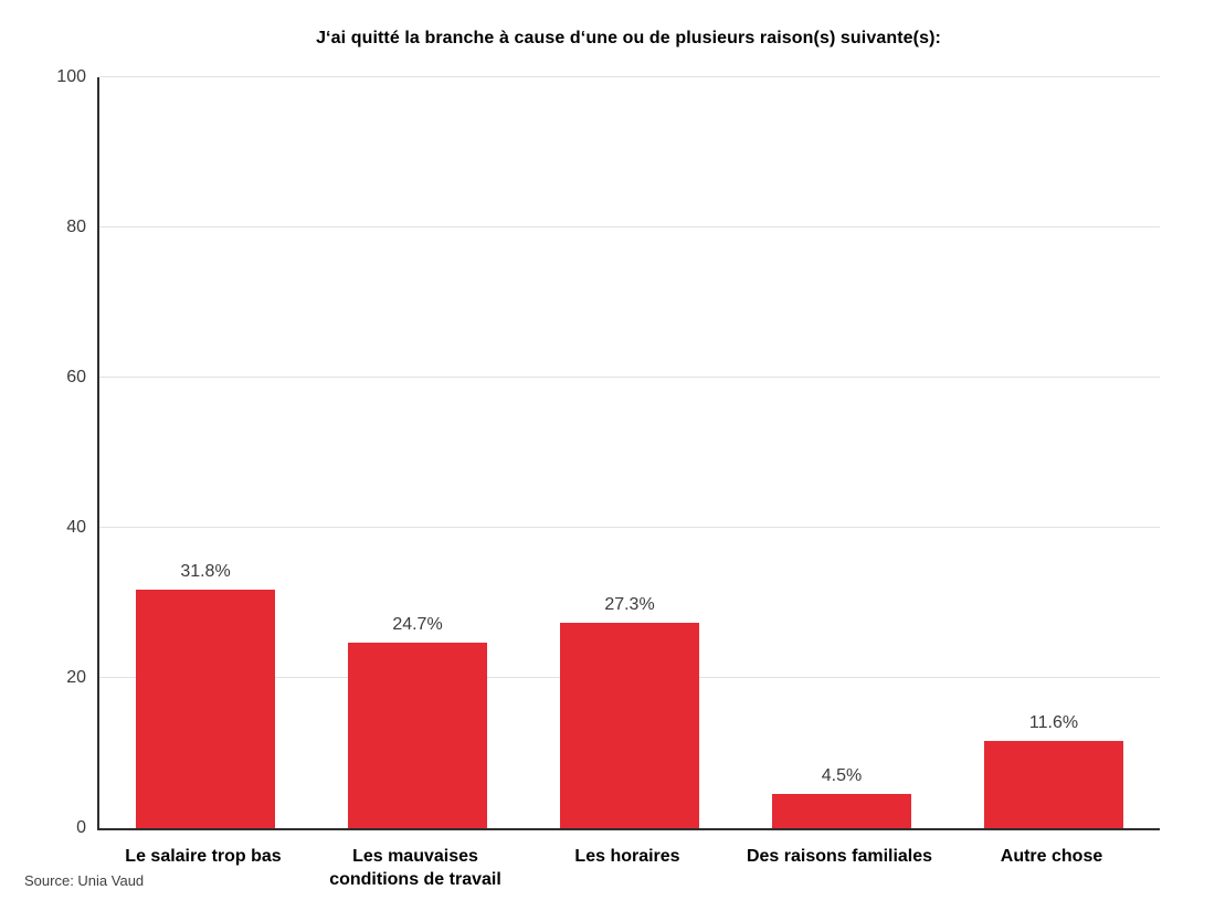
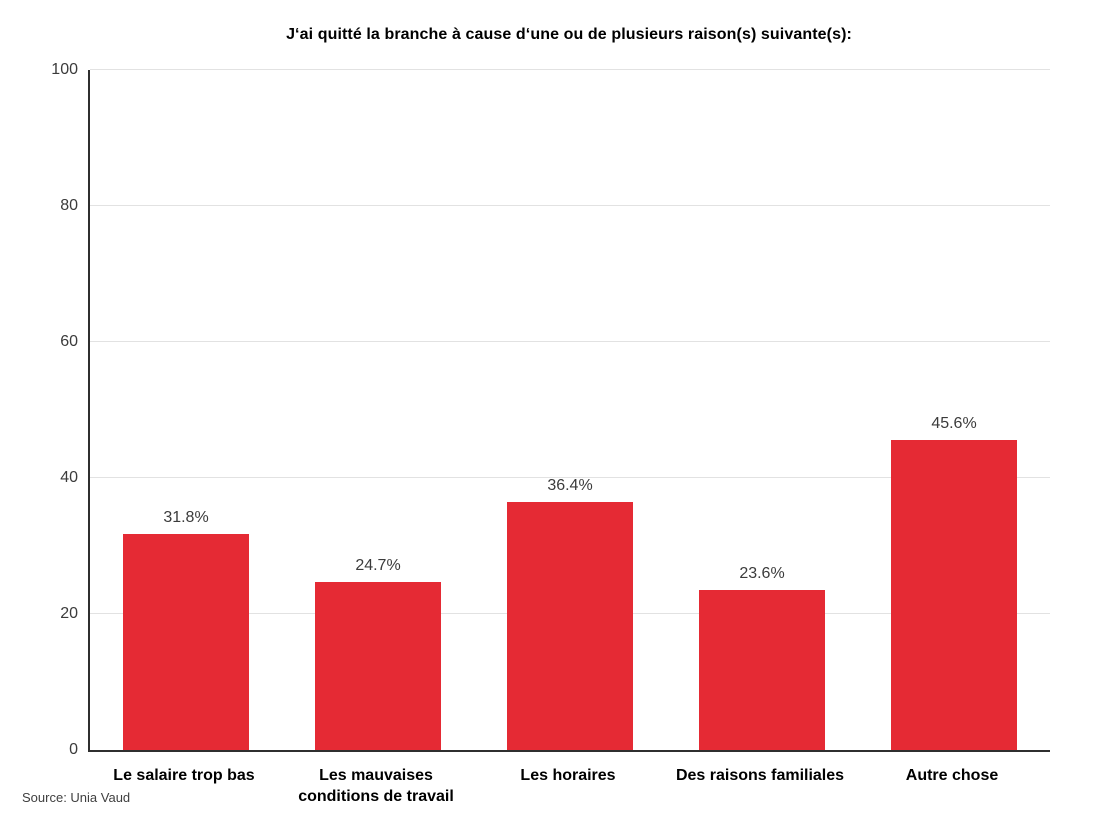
Les horaires: 27.3% -> 36.4%
Des raisons familiales: 4.5% -> 23.6%
Autre chose: 11.6% -> 45.6%
